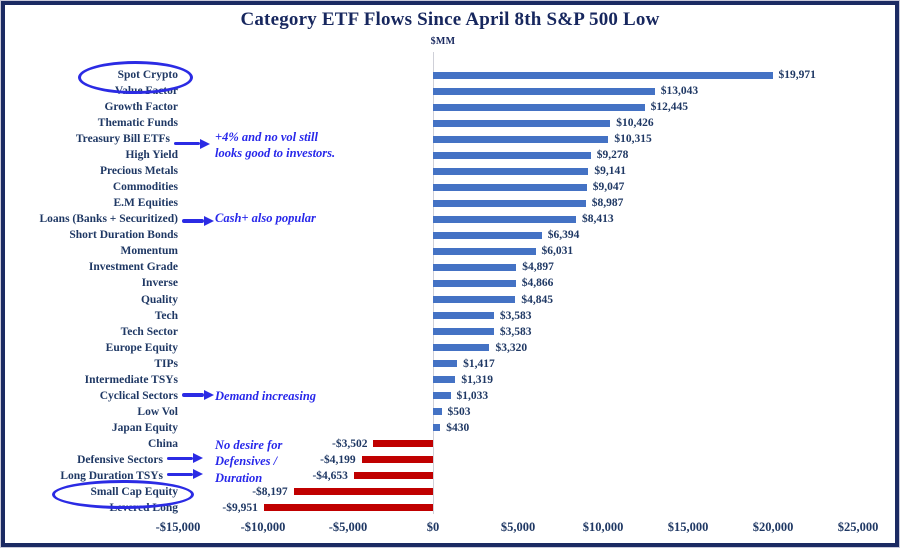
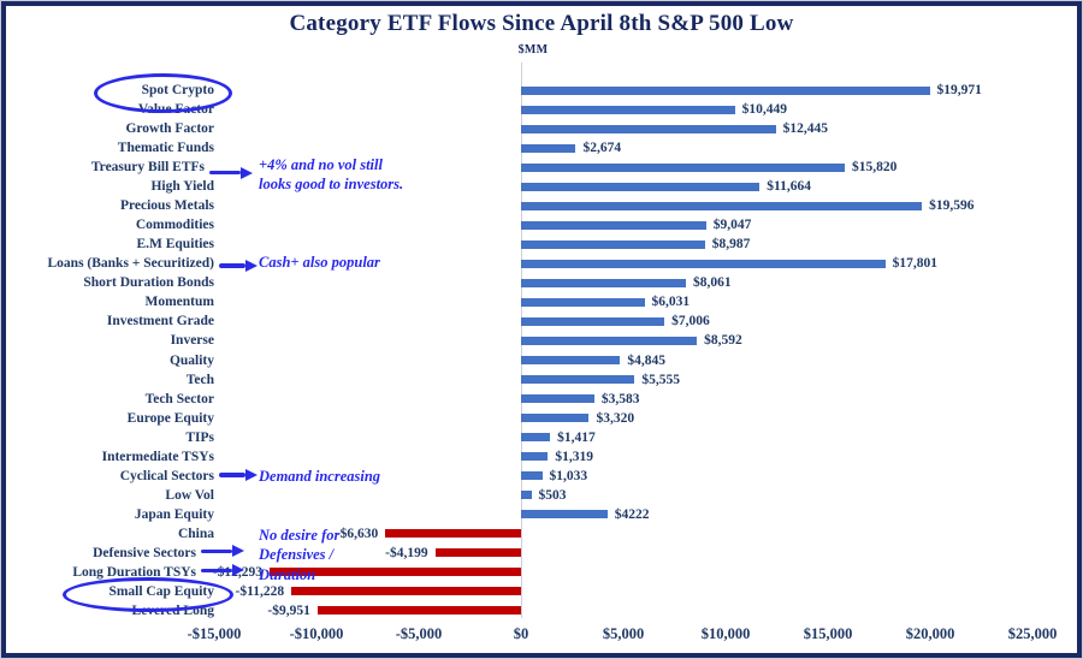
Value Factor: $13,043 -> $10,449
Thematic Funds: $10,426 -> $2,674
Treasury Bill ETFs: $10,315 -> $15,820
High Yield: $9,278 -> $11,664
Precious Metals: $9,141 -> $19,596
Loans (Banks + Securitized): $8,413 -> $17,801
Short Duration Bonds: $6,394 -> $8,061
Investment Grade: $4,897 -> $7,006
Inverse: $4,866 -> $8,592
Tech: $3,583 -> $5,555
Japan Equity: $430 -> $4222
China: -$3,502 -> -$6,630
Long Duration TSYs: -$4,653 -> -$12,293
Small Cap Equity: -$8,197 -> -$11,228
